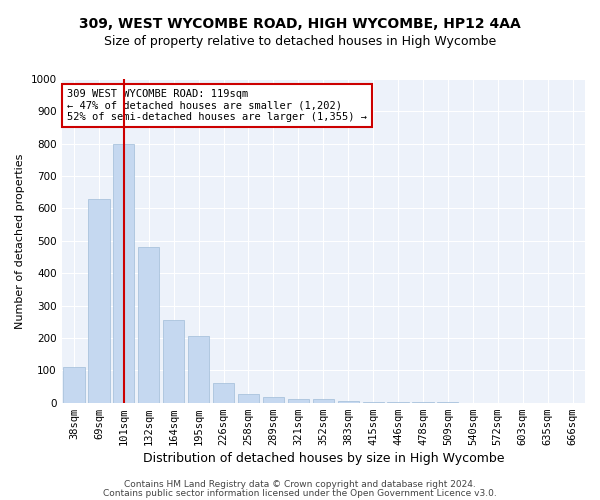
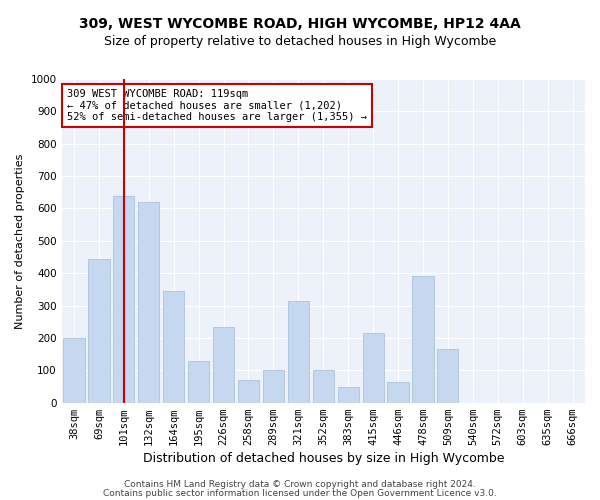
38sqm: 110 -> 200
69sqm: 630 -> 445
101sqm: 800 -> 640
132sqm: 480 -> 620
164sqm: 255 -> 345
195sqm: 205 -> 130
226sqm: 62 -> 235
258sqm: 27 -> 70
289sqm: 18 -> 100
321sqm: 10 -> 315
352sqm: 10 -> 100
383sqm: 5 -> 50
415sqm: 3 -> 215
446sqm: 2 -> 65
478sqm: 1 -> 390
509sqm: 1 -> 165
